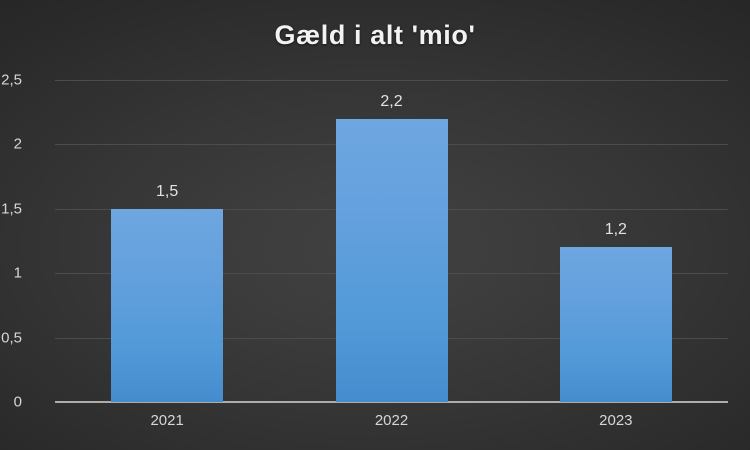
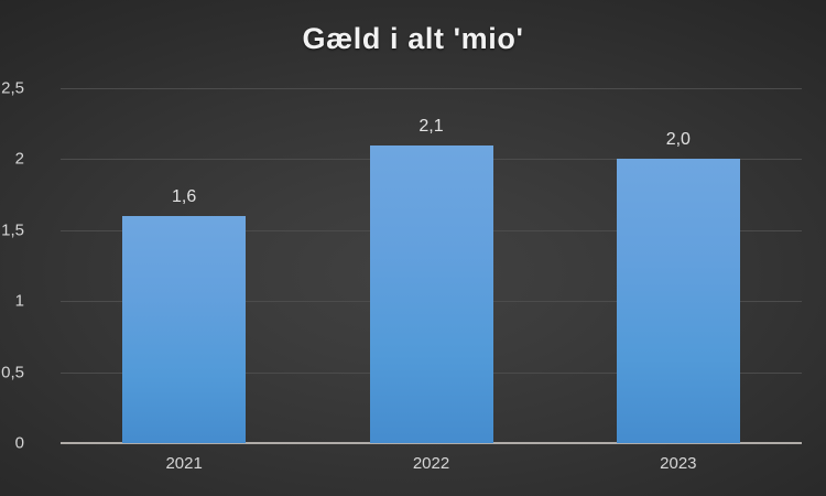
2021: 1,5 -> 1,6
2022: 2,2 -> 2,1
2023: 1,2 -> 2,0
